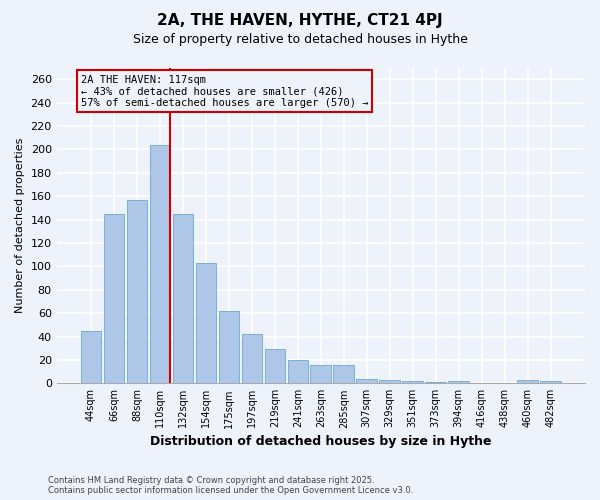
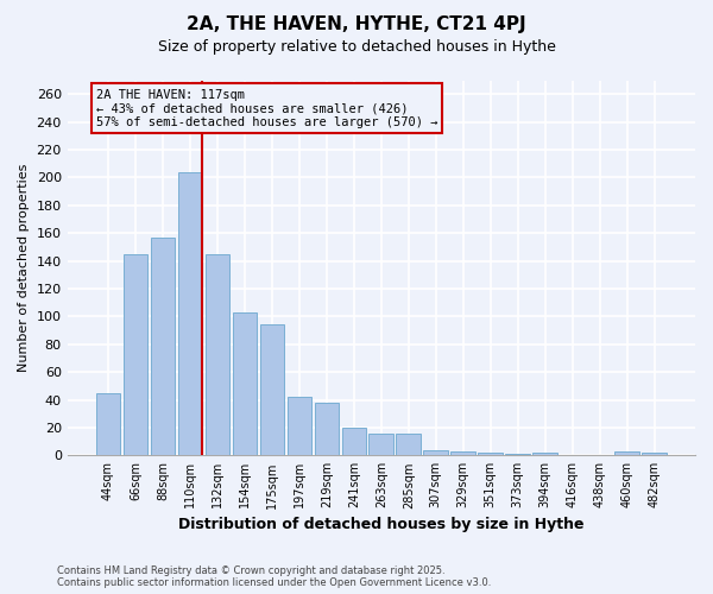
175sqm: 62 -> 94
219sqm: 29 -> 38
